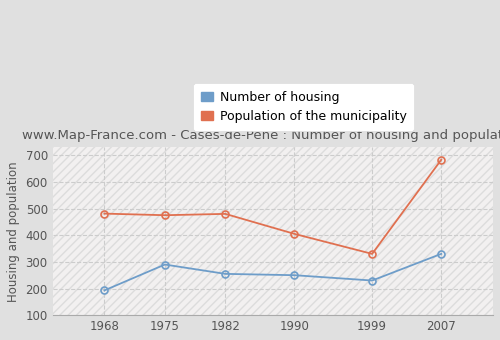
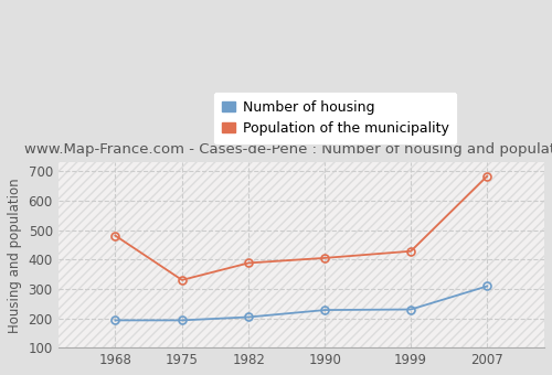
Number of housing/1975: 290 -> 193
Population of the municipality/1975: 475 -> 330
Number of housing/1982: 255 -> 204
Population of the municipality/1982: 480 -> 388
Number of housing/1990: 250 -> 228
Population of the municipality/1999: 330 -> 428
Number of housing/2007: 330 -> 309
